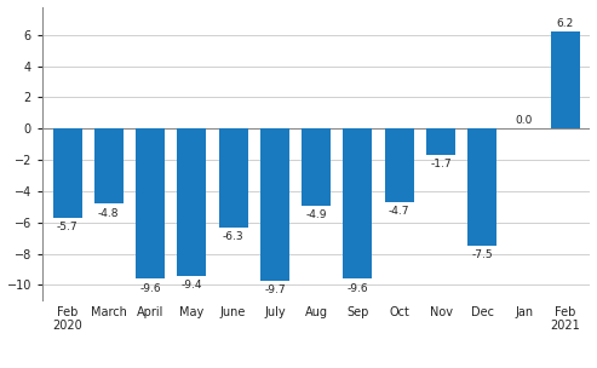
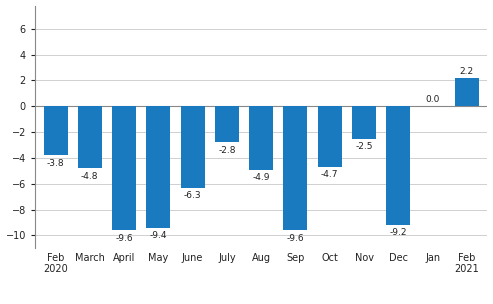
Feb 2020: -5.7 -> -3.8
July: -9.7 -> -2.8
Nov: -1.7 -> -2.5
Dec: -7.5 -> -9.2
Feb 2021: 6.2 -> 2.2
